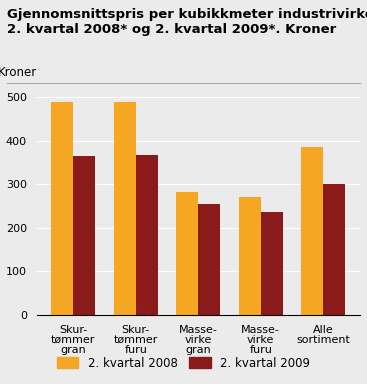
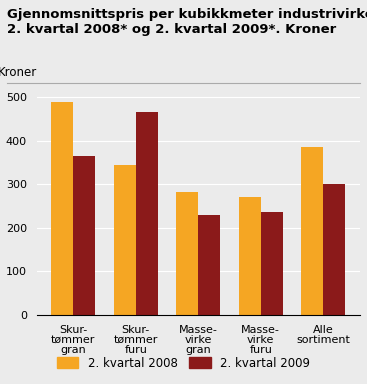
2. kvartal 2008/Skur- tømmer furu: 488 -> 345
2. kvartal 2009/Skur- tømmer furu: 367 -> 465
2. kvartal 2009/Masse- virke gran: 255 -> 230
